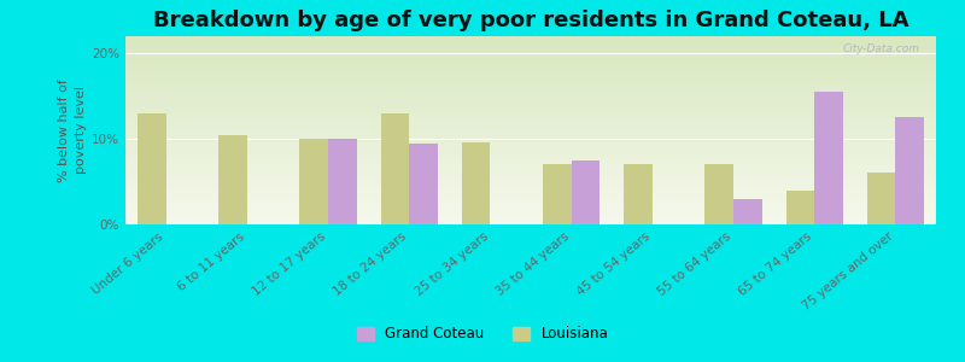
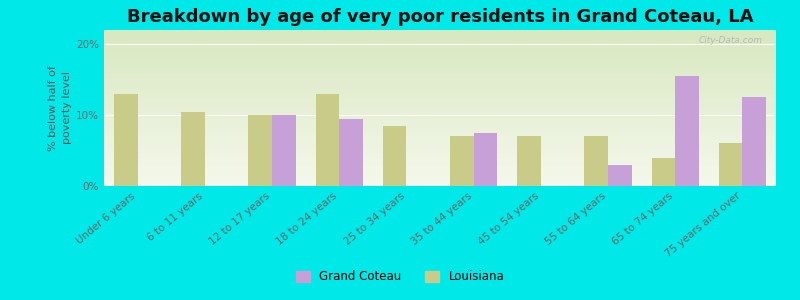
Louisiana/25 to 34 years: 9.6% -> 8.5%
